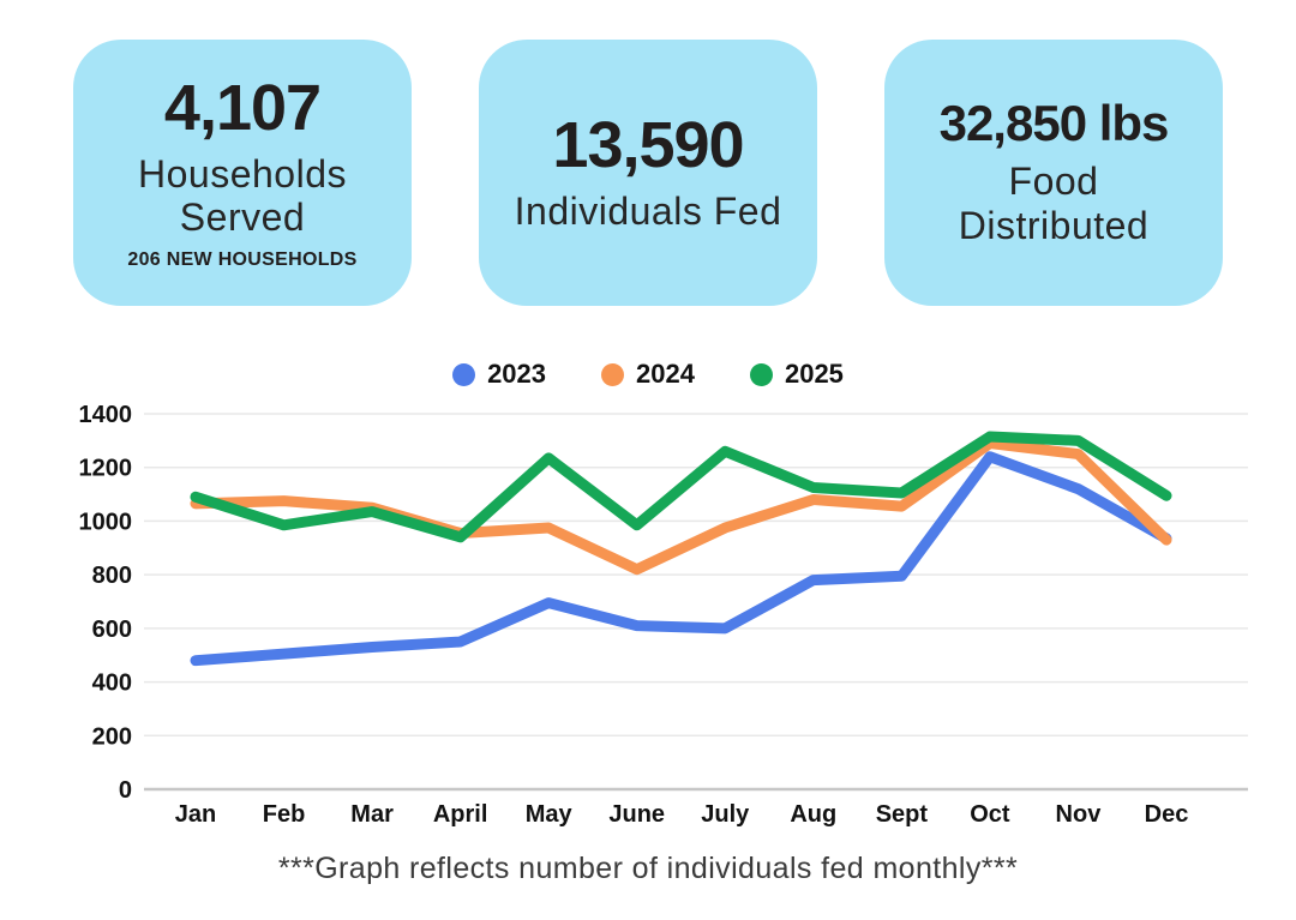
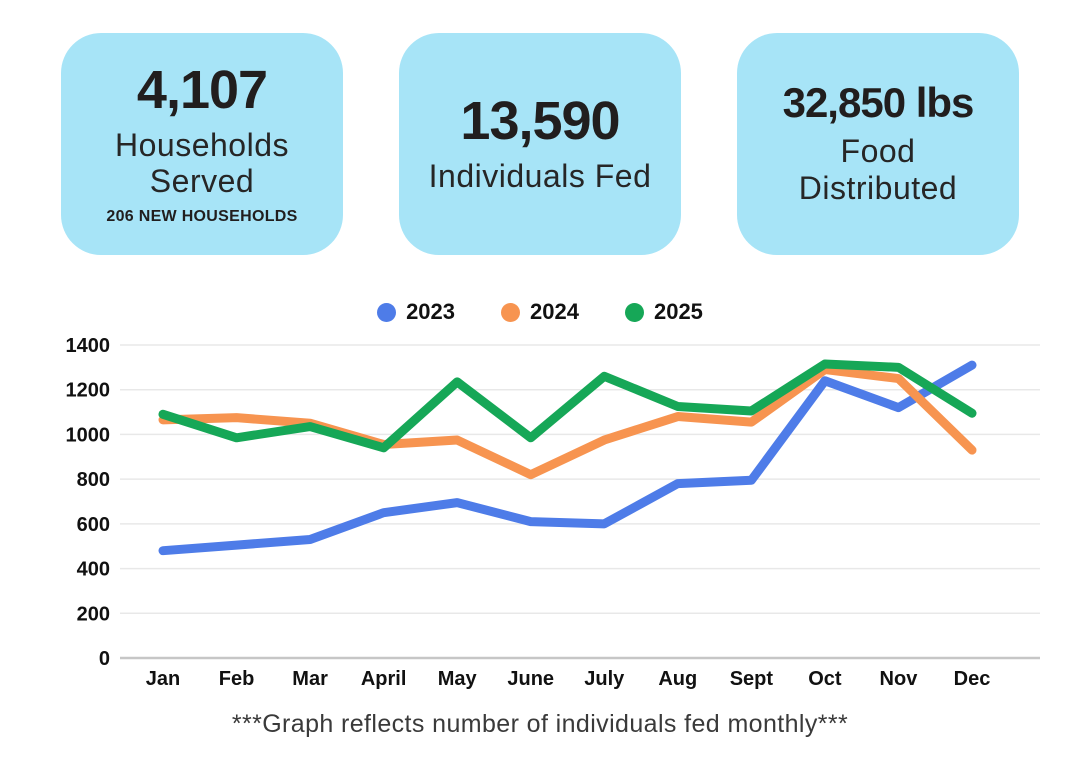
2023/April: 550 -> 650
2023/Dec: 940 -> 1310
